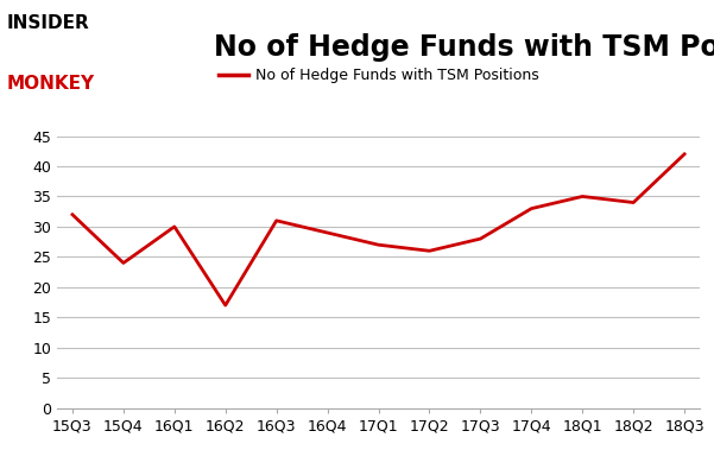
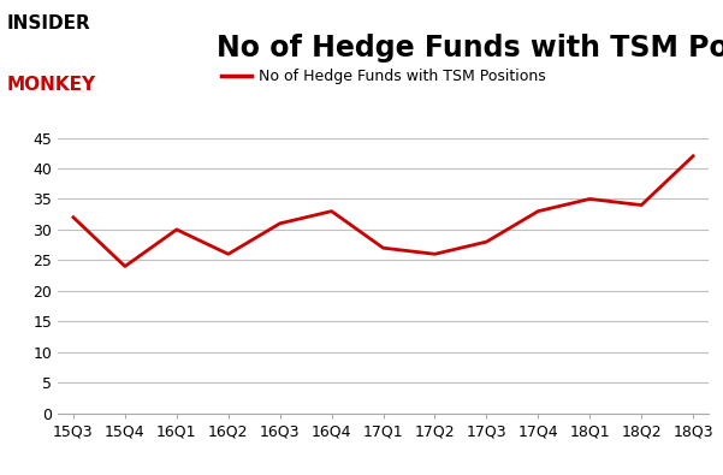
16Q2: 17 -> 26
16Q4: 29 -> 33
